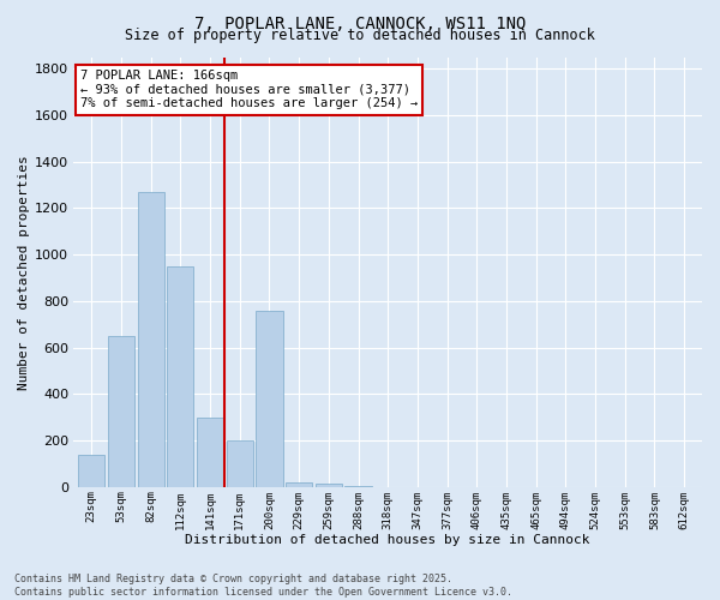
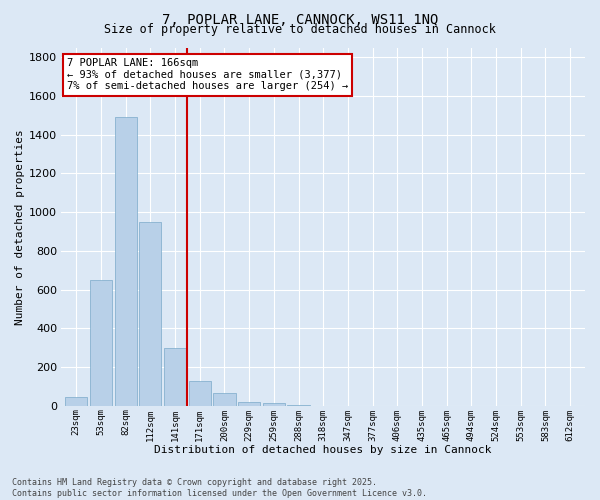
23sqm: 140 -> 50
82sqm: 1270 -> 1490
171sqm: 200 -> 130
200sqm: 760 -> 60
